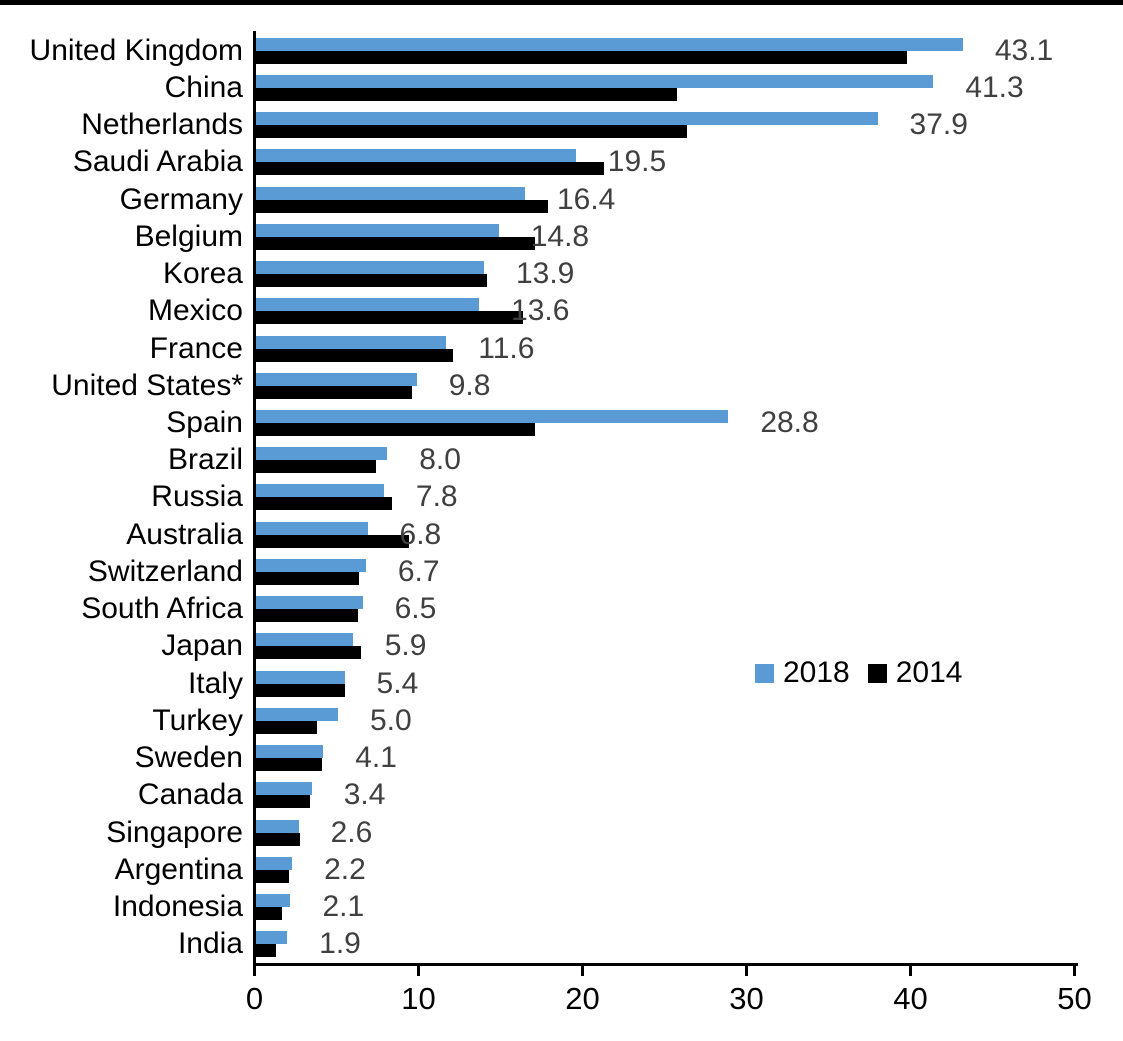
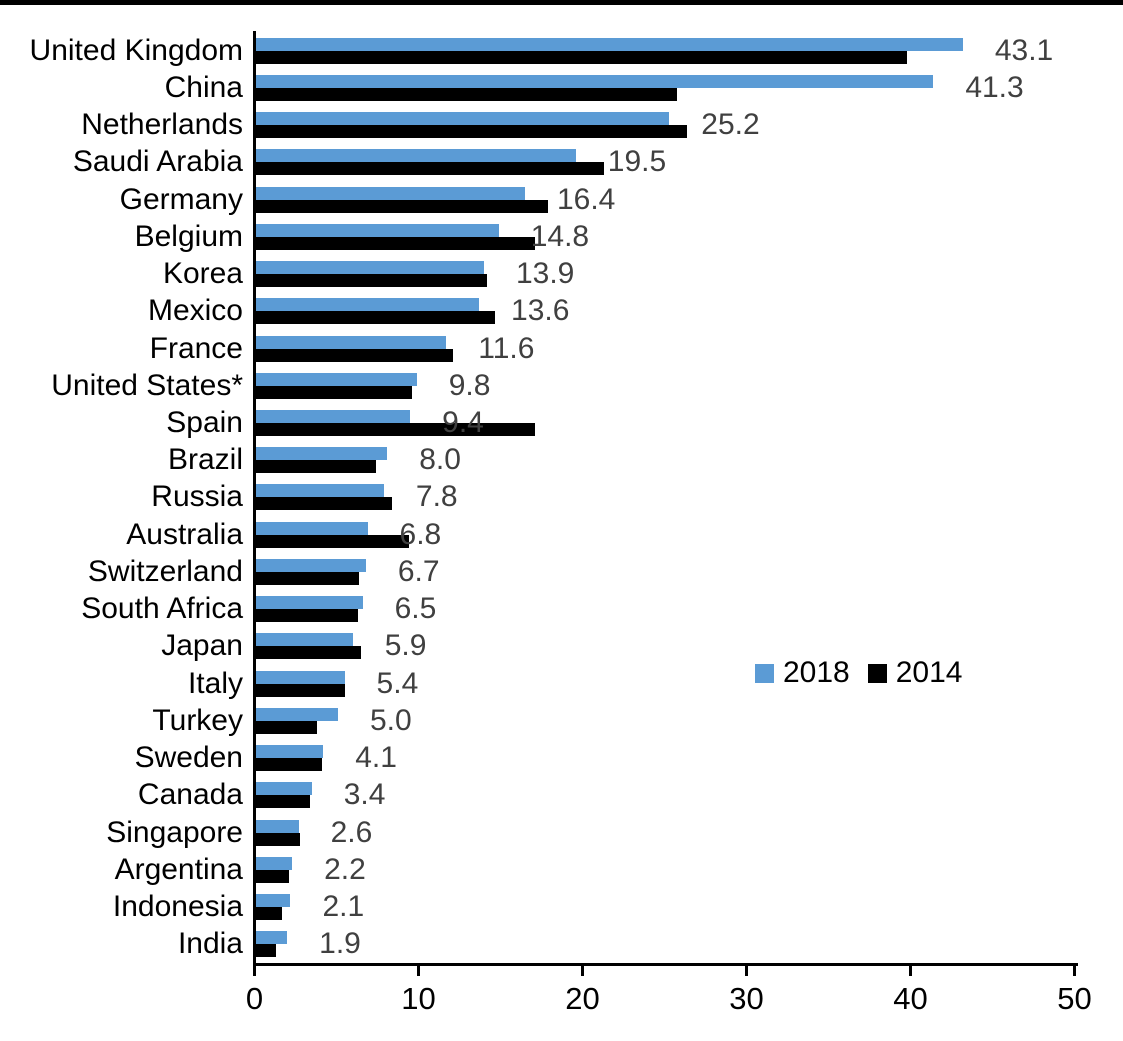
2018/Netherlands: 37.9 -> 25.2
2014/Mexico: 16.3 -> 14.6
2018/Spain: 28.8 -> 9.4
